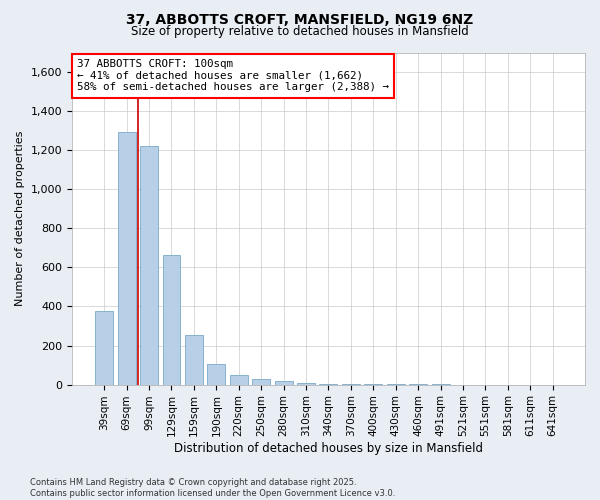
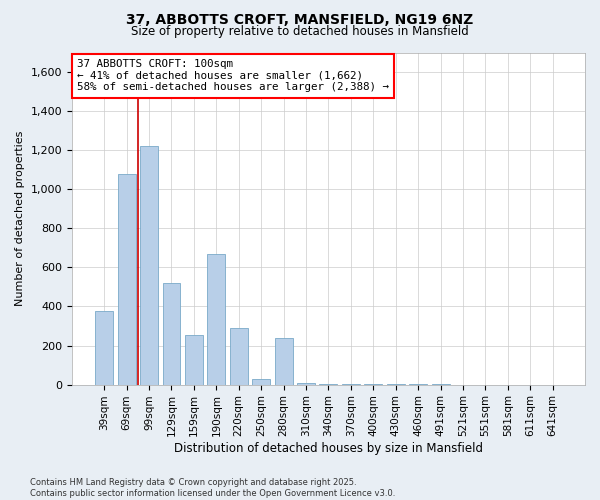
69sqm: 1,300 -> 1,080
129sqm: 660 -> 520
190sqm: 100 -> 670
220sqm: 50 -> 290
280sqm: 20 -> 240
